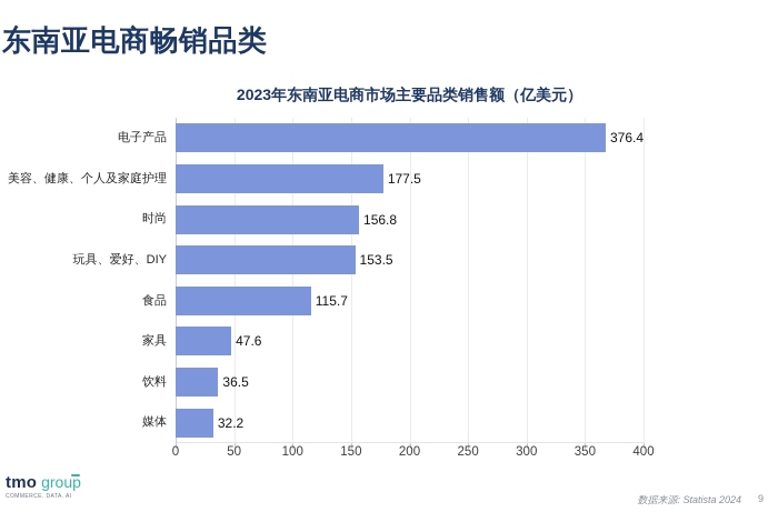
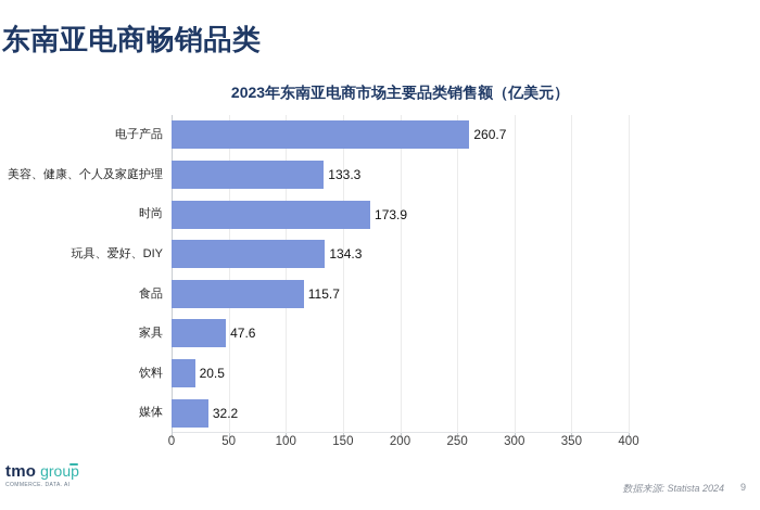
电子产品: 376.4 -> 260.7
美容、健康、个人及家庭护理: 177.5 -> 133.3
时尚: 156.8 -> 173.9
玩具、爱好、DIY: 153.5 -> 134.3
饮料: 36.5 -> 20.5
